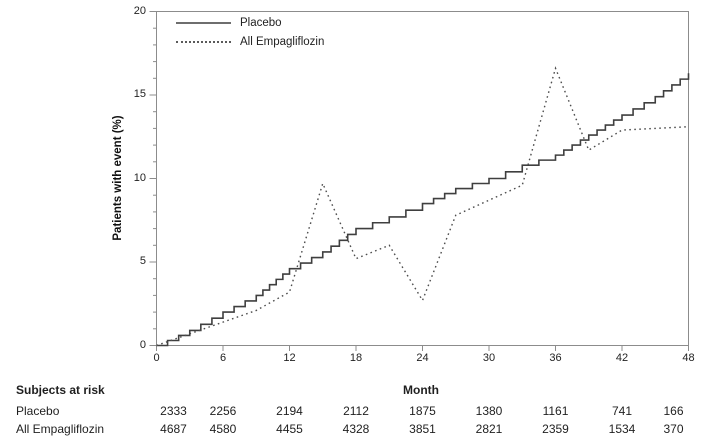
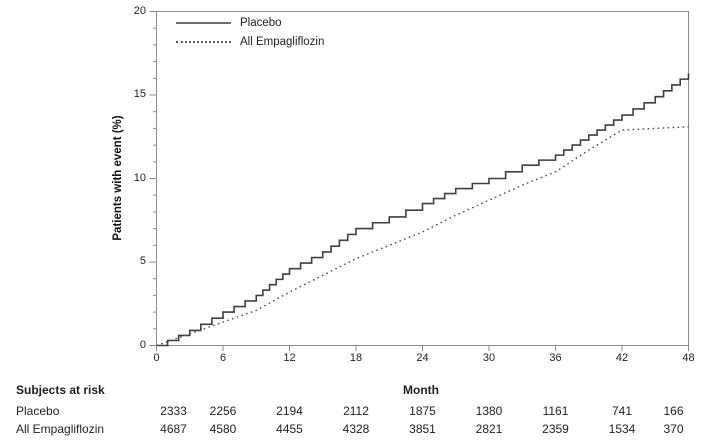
All Empagliflozin/15: 9.7 -> 4.2
All Empagliflozin/24: 2.7 -> 6.8
All Empagliflozin/36: 16.6 -> 10.4
